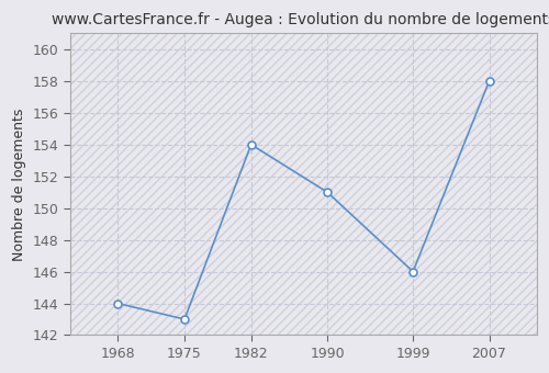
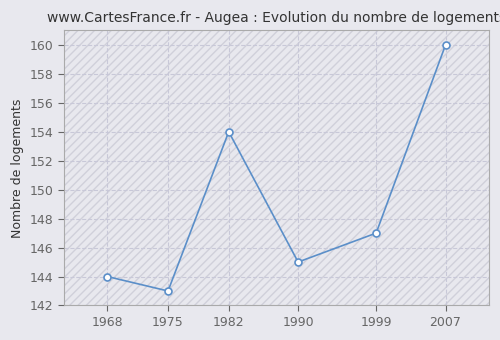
1990: 151 -> 145
1999: 146 -> 147
2007: 158 -> 160
